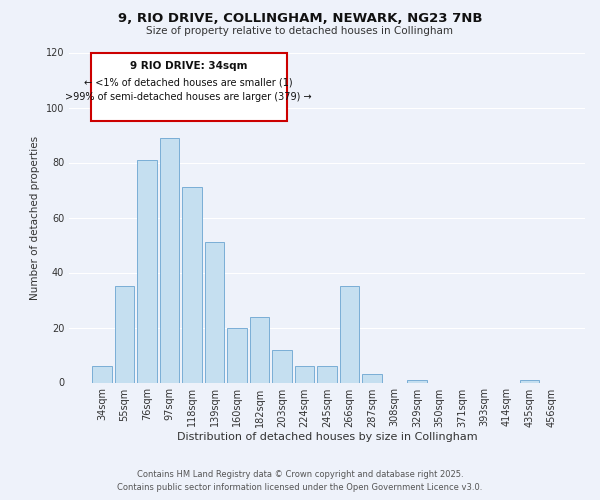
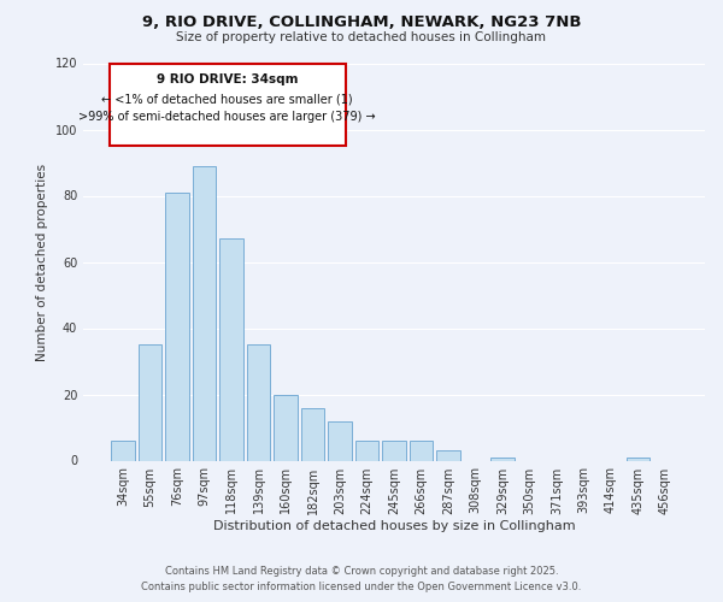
118sqm: 71 -> 67
139sqm: 51 -> 35
182sqm: 24 -> 16
266sqm: 35 -> 6
